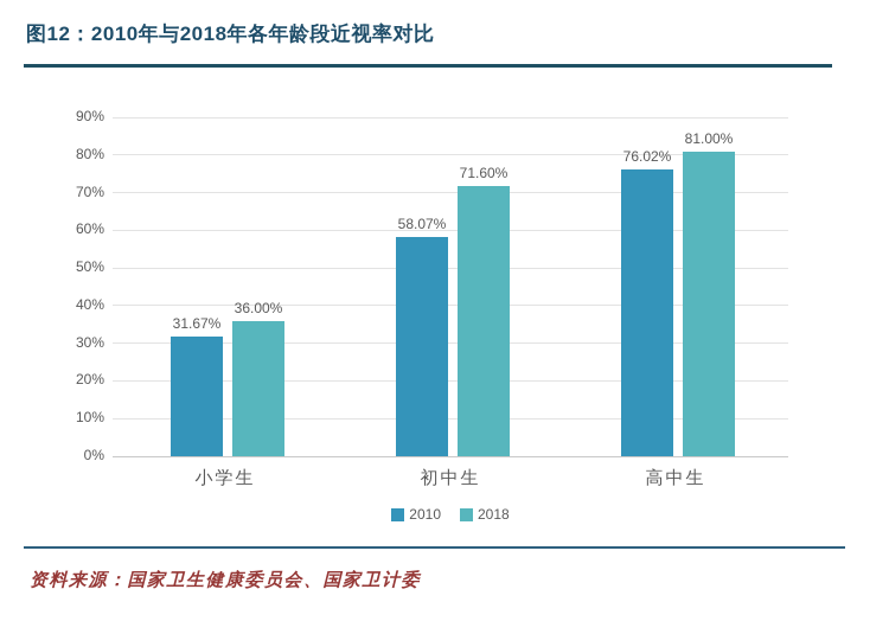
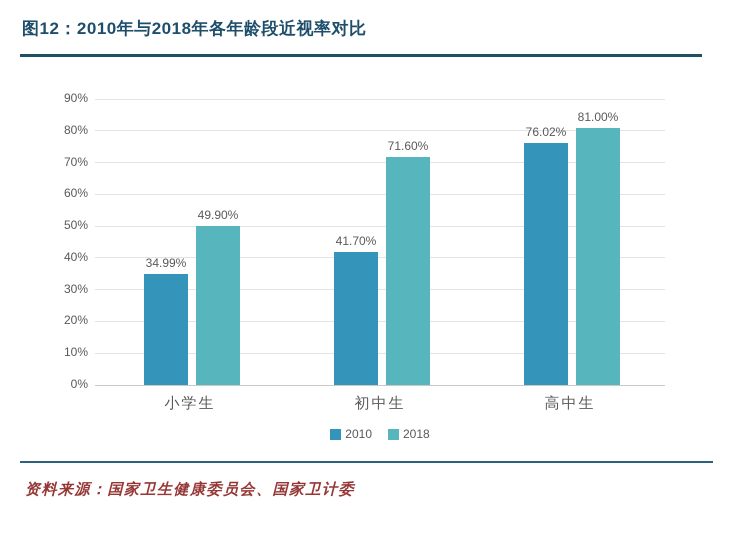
2010/小学生: 31.67% -> 34.99%
2018/小学生: 36.00% -> 49.90%
2010/初中生: 58.07% -> 41.70%
